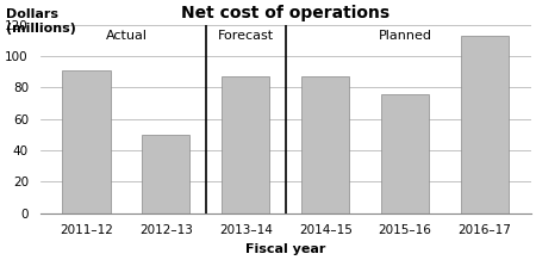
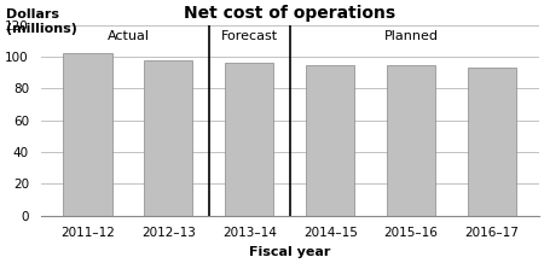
2011–12: 91 -> 102
2012–13: 50 -> 98
2013–14: 87 -> 96
2014–15: 87 -> 94
2015–16: 76 -> 94
2016–17: 113 -> 94
